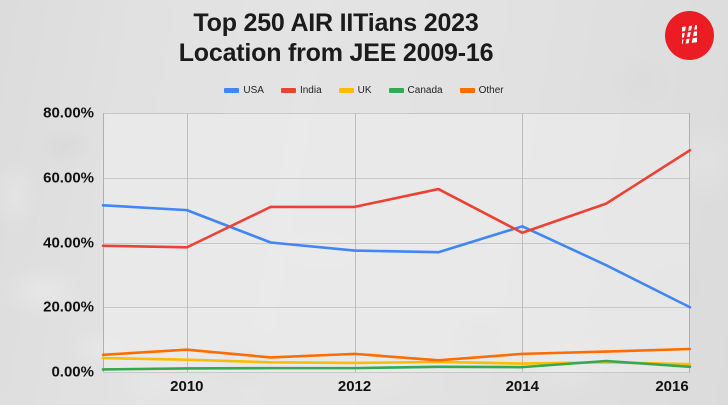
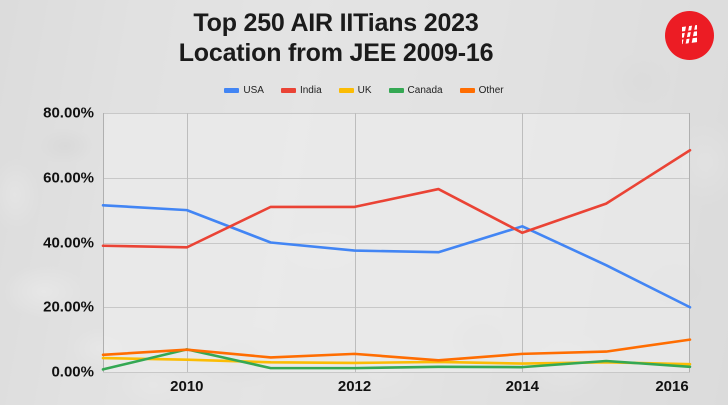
Canada/2010: 1% -> 7%
Other/2016: 7% -> 10%
